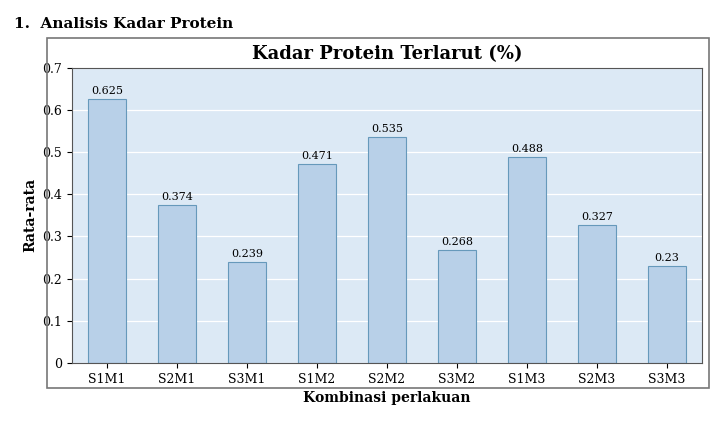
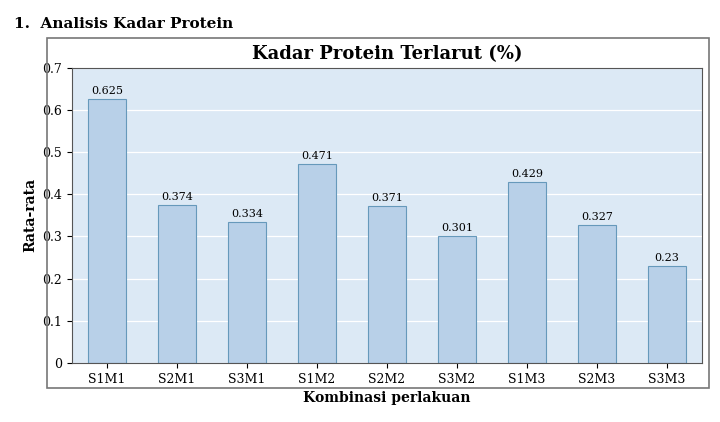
S3M1: 0.239 -> 0.334
S2M2: 0.535 -> 0.371
S3M2: 0.268 -> 0.301
S1M3: 0.488 -> 0.429
